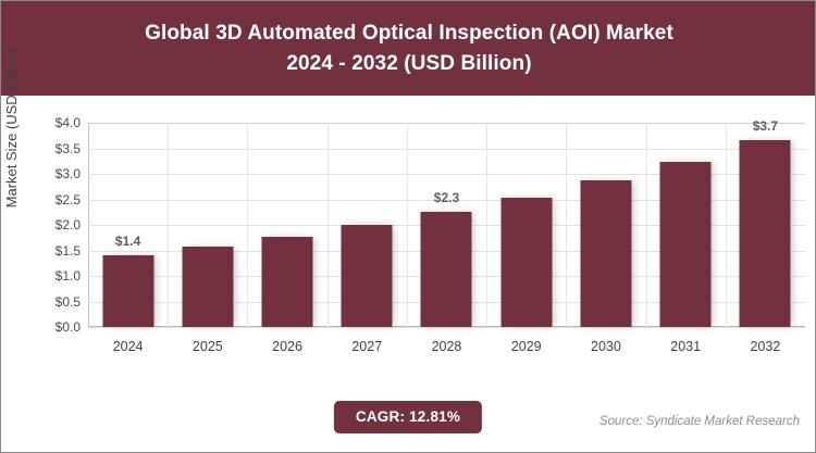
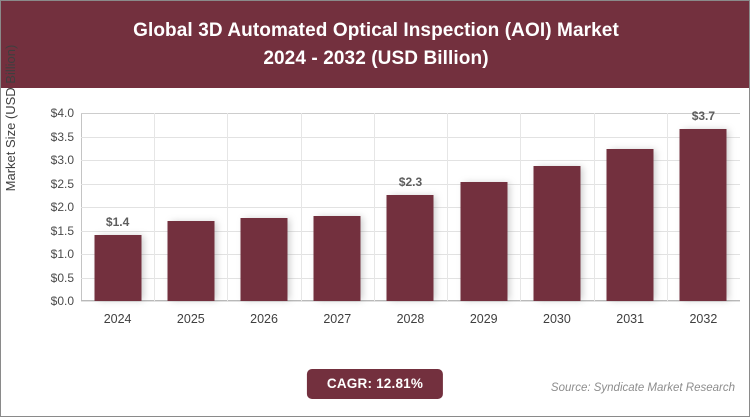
2025: $1.6 -> $1.7
2027: $2.0 -> $1.8
